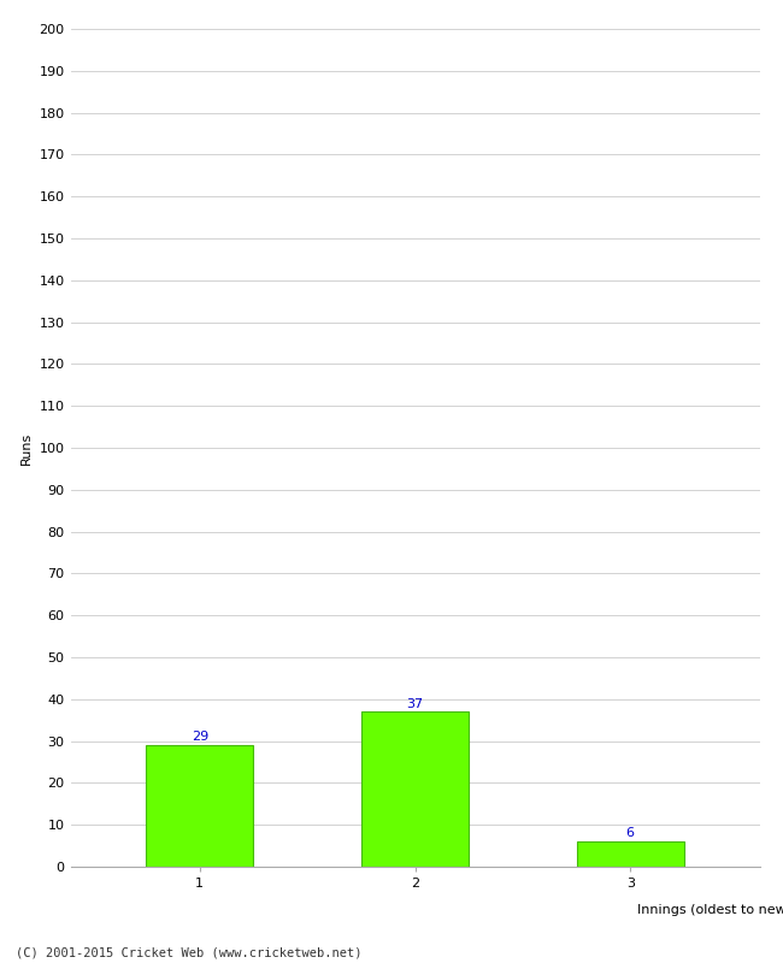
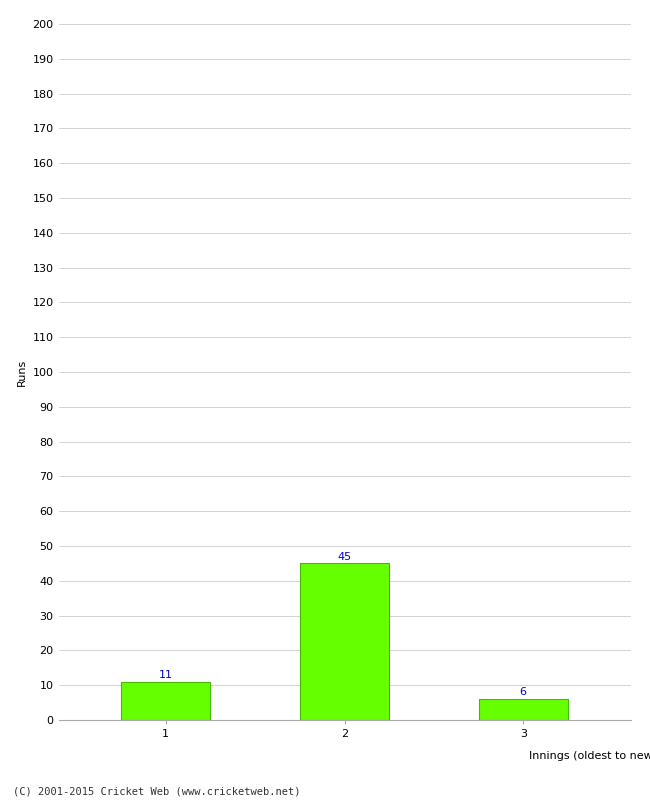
1: 29 -> 11
2: 37 -> 45
